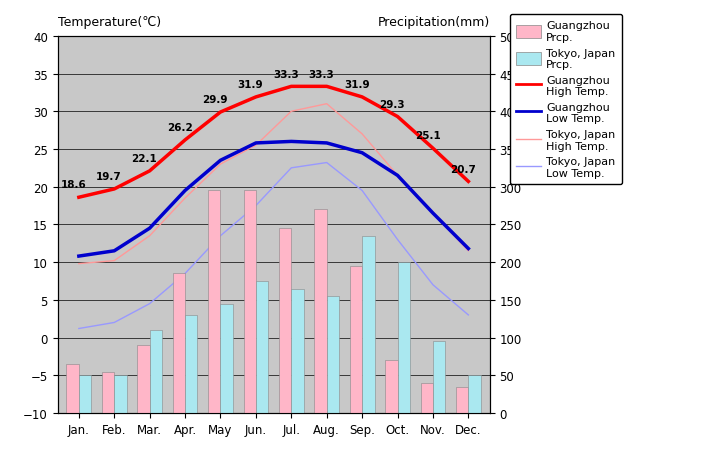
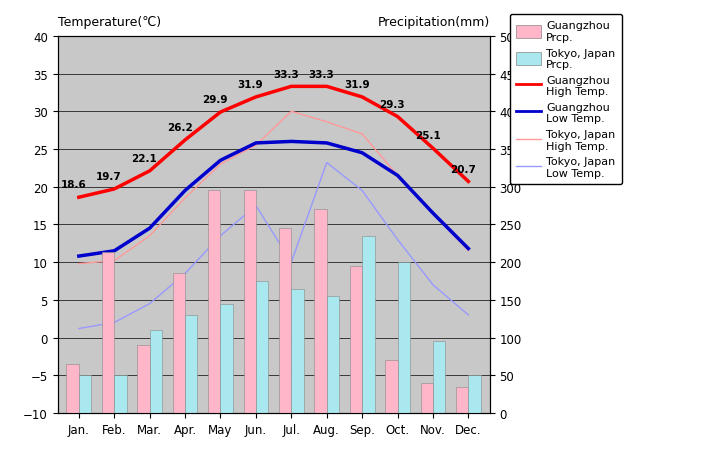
Guangzhou Prcp./Feb.: 55 -> 214
Tokyo, Japan Low Temp./Jul.: 22.5 -> 10.0
Tokyo, Japan High Temp./Aug.: 31.0 -> 28.6
